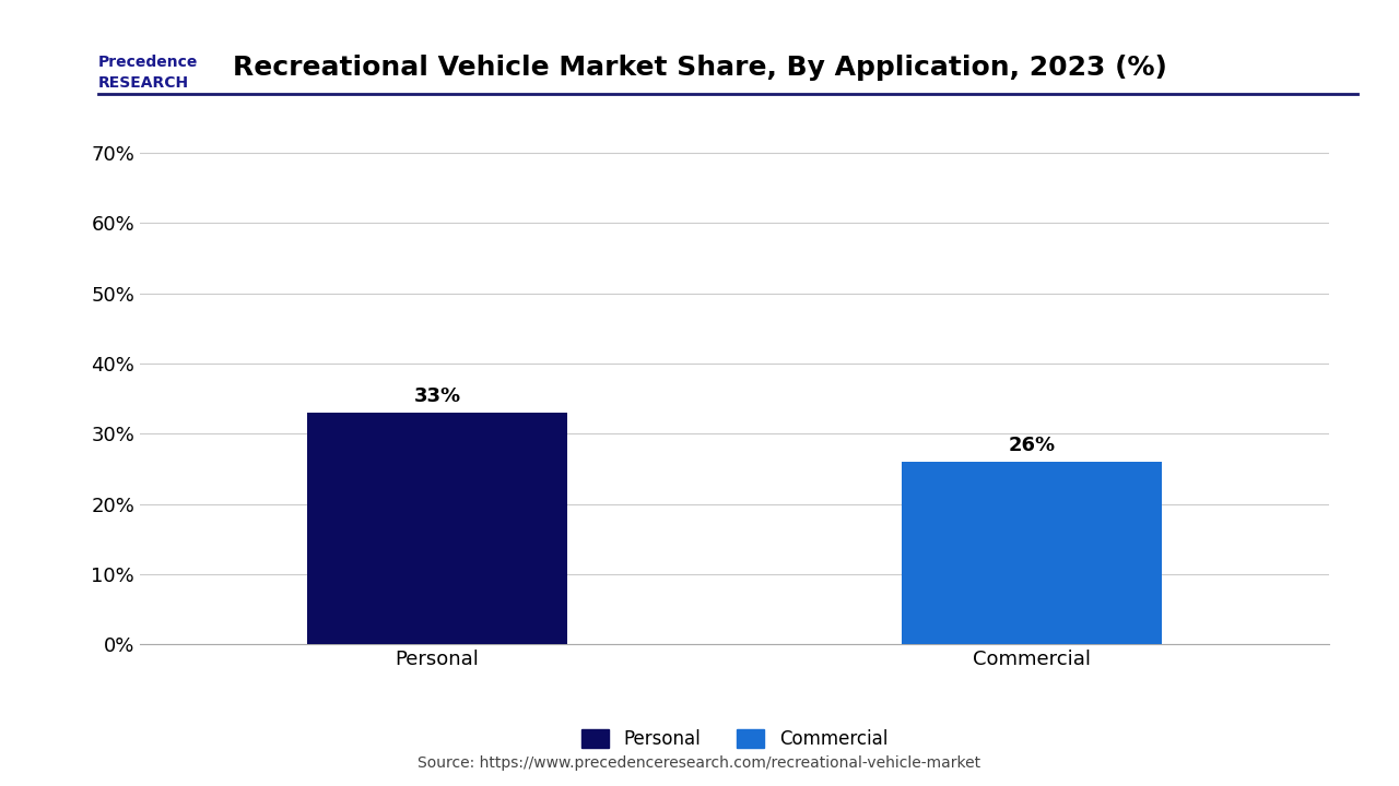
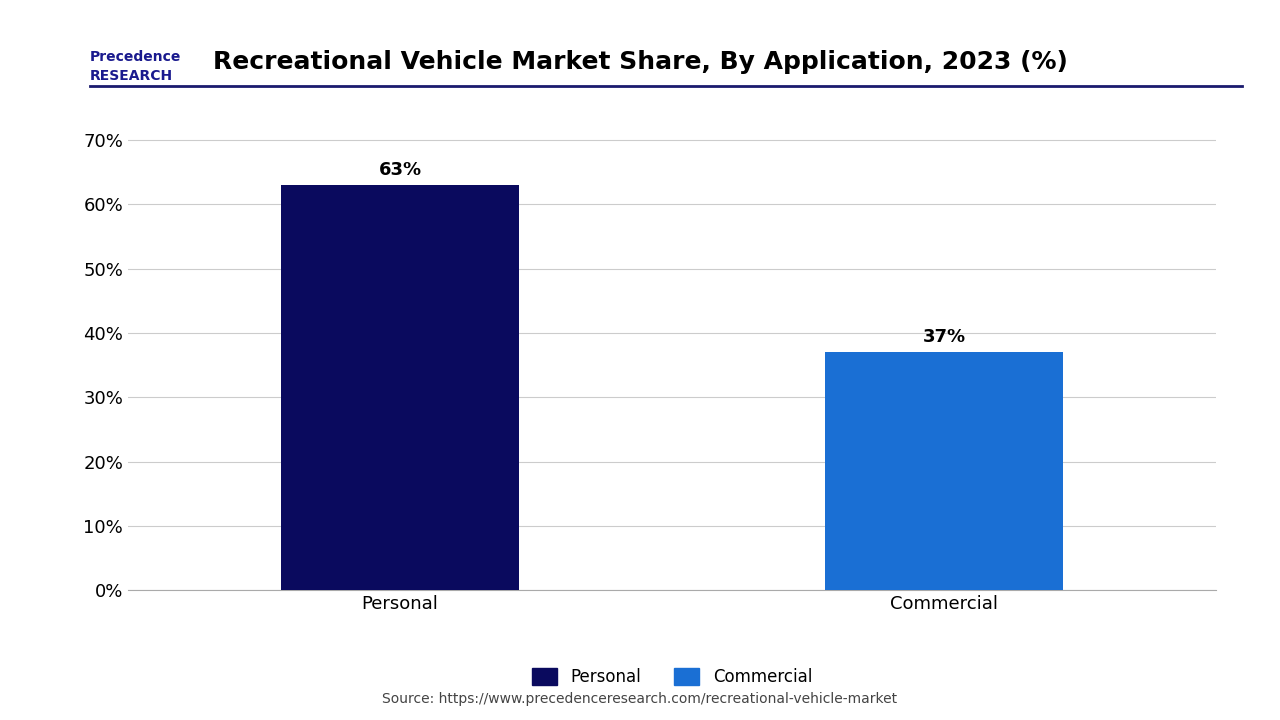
Personal: 33% -> 63%
Commercial: 26% -> 37%
